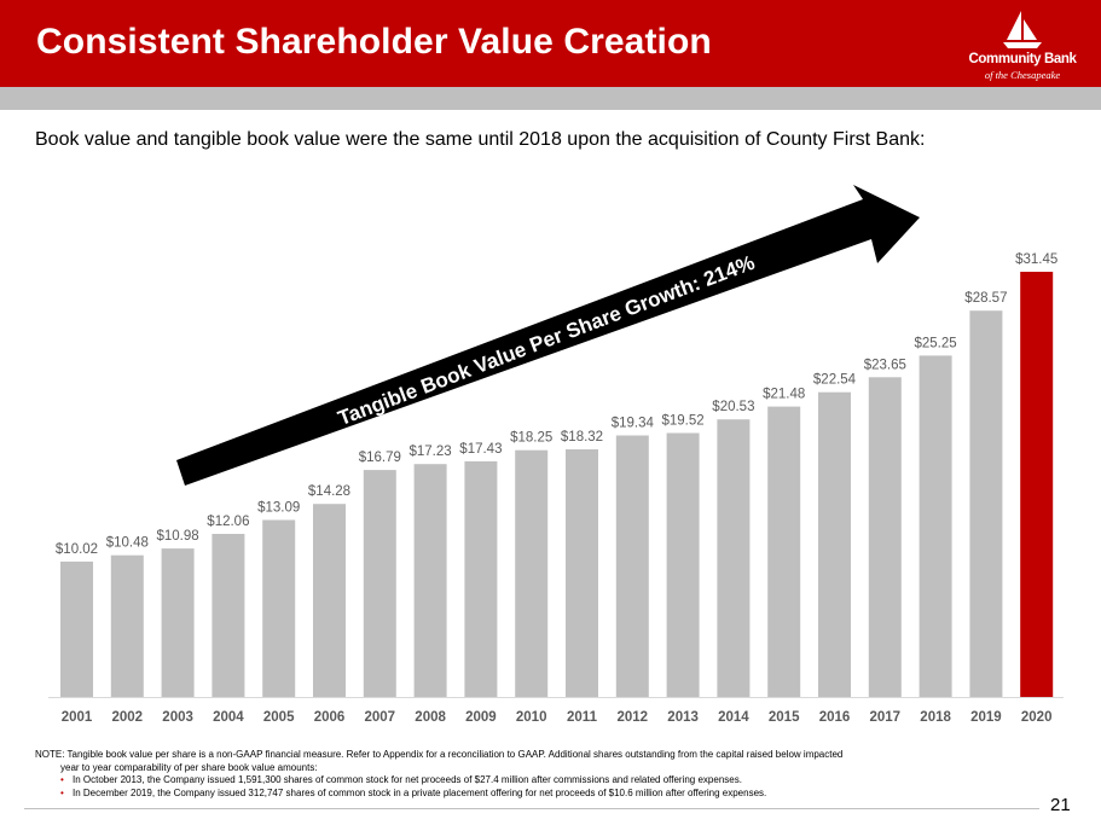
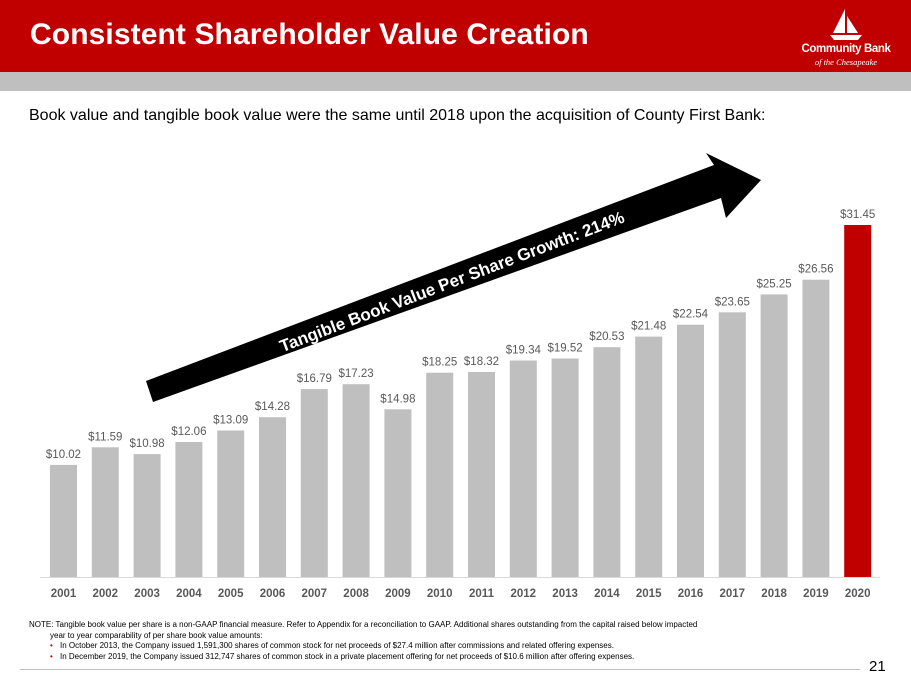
2002: $10.48 -> $11.59
2009: $17.43 -> $14.98
2019: $28.57 -> $26.56
